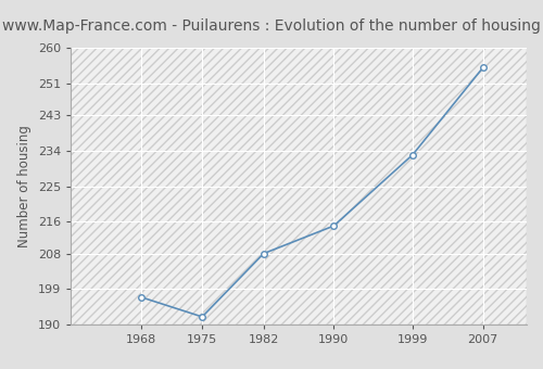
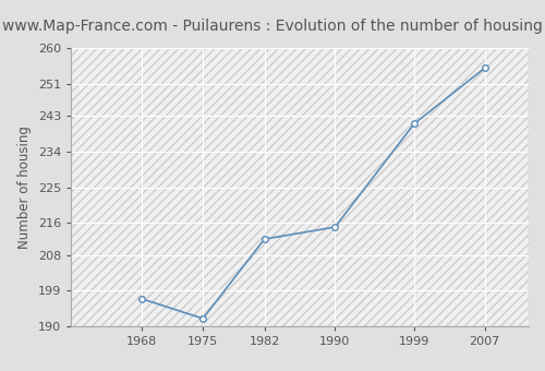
1982: 208 -> 212
1999: 233 -> 241
